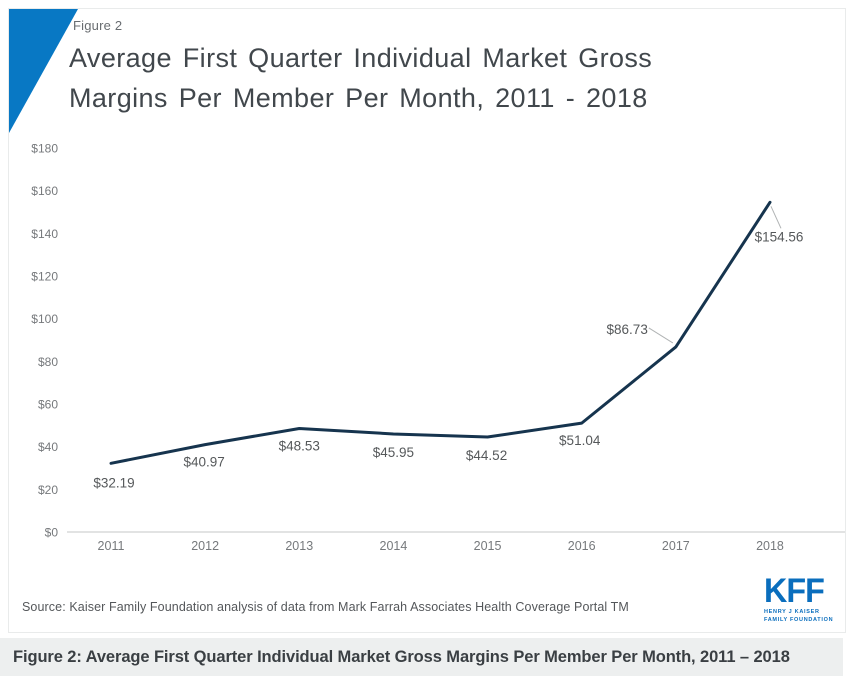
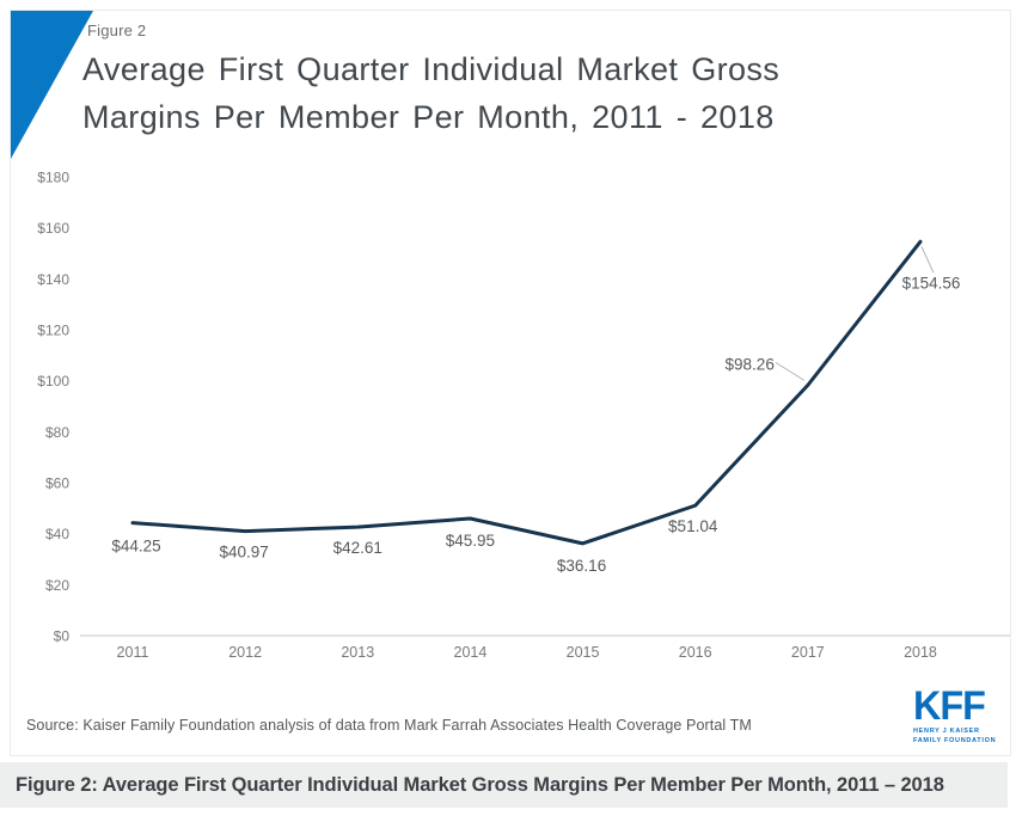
2011: $32.19 -> $44.25
2013: $48.53 -> $42.61
2015: $44.52 -> $36.16
2017: $86.73 -> $98.26
